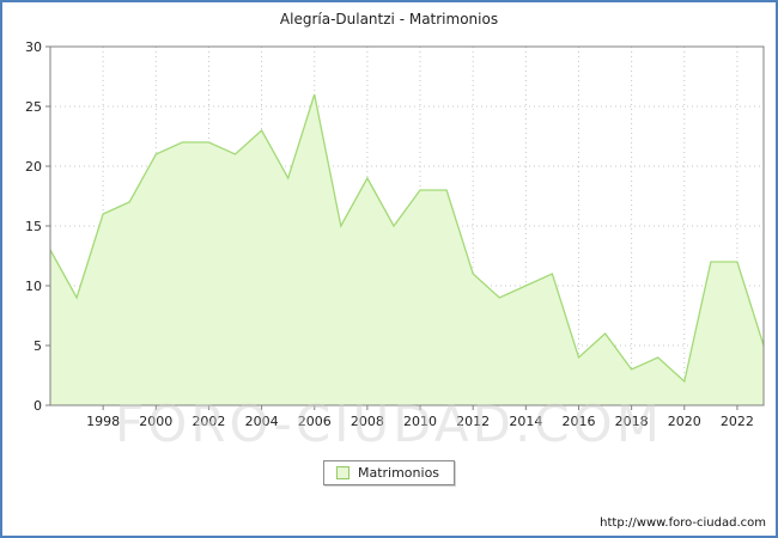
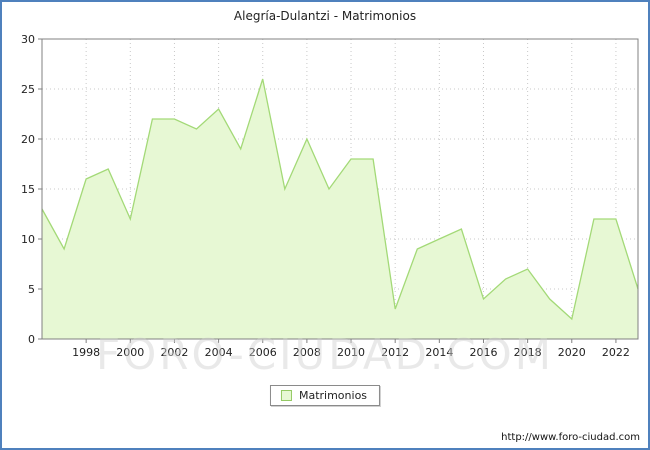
2000: 21 -> 12
2008: 19 -> 20
2012: 11 -> 3
2018: 3 -> 7
